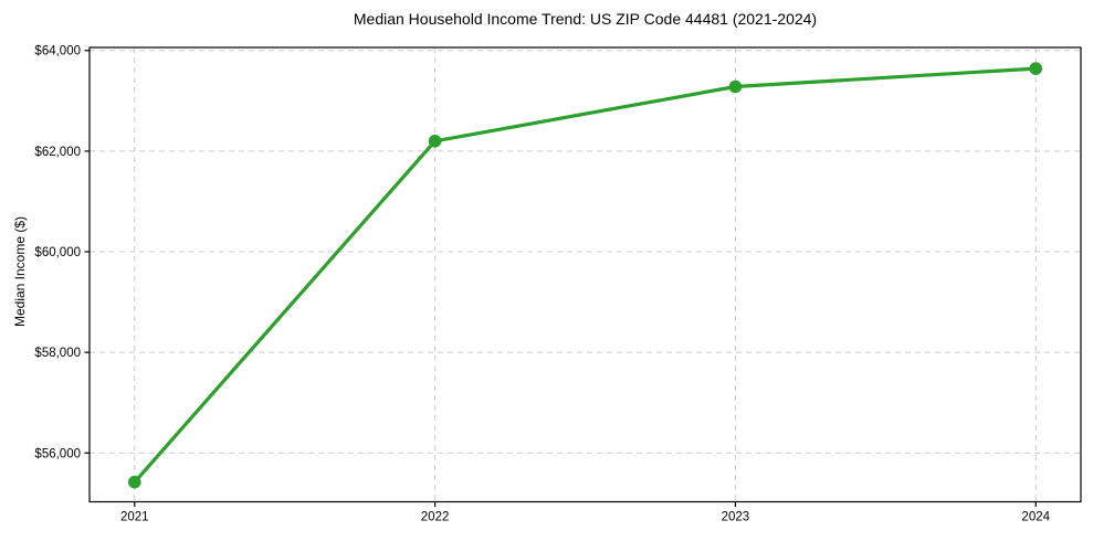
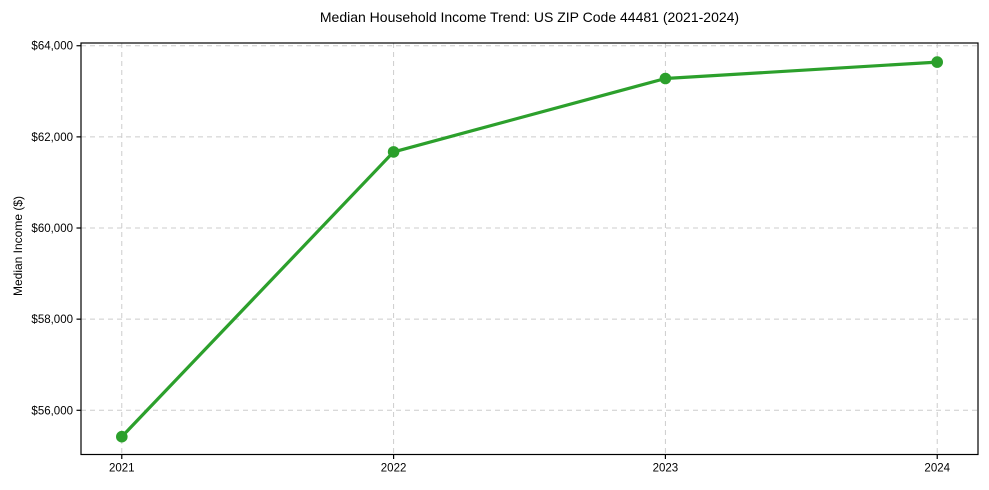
2022: $62200 -> $61700
